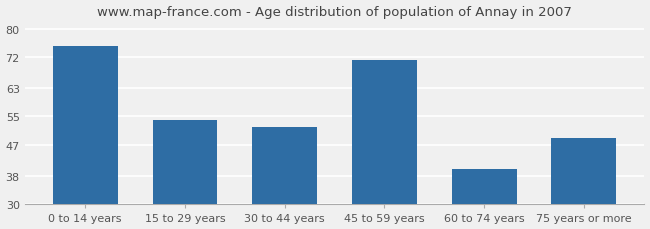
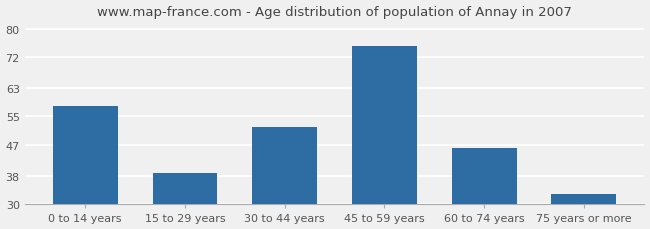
0 to 14 years: 75 -> 58
15 to 29 years: 54 -> 39
45 to 59 years: 71 -> 75
60 to 74 years: 40 -> 46
75 years or more: 49 -> 33
